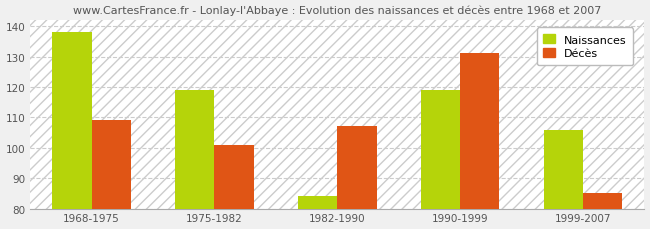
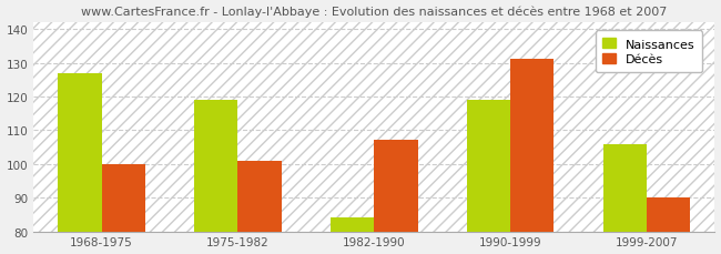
Naissances/1968-1975: 138 -> 127
Décès/1968-1975: 109 -> 100
Décès/1999-2007: 85 -> 90
